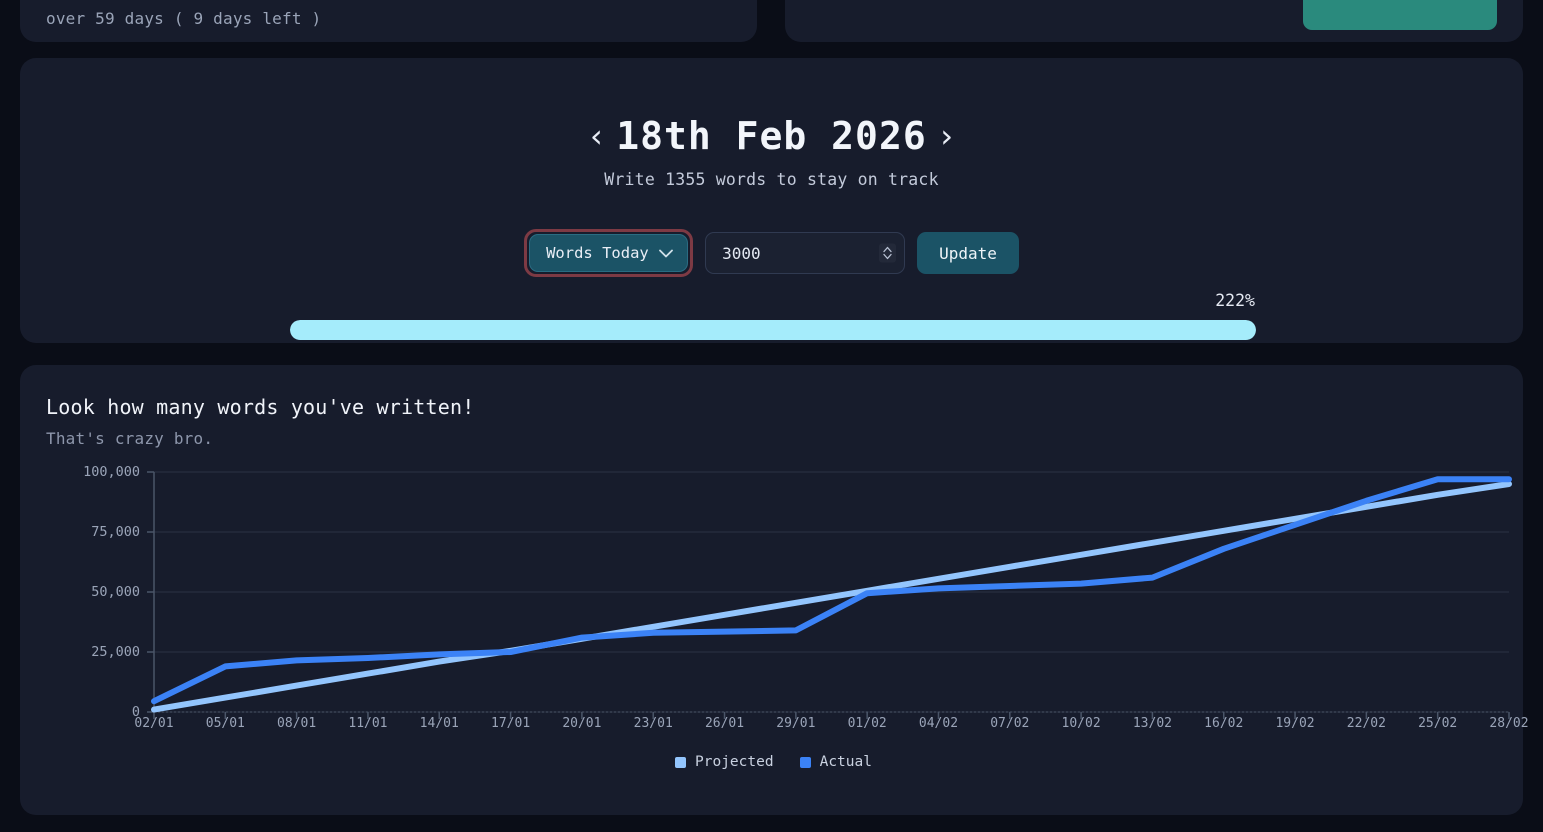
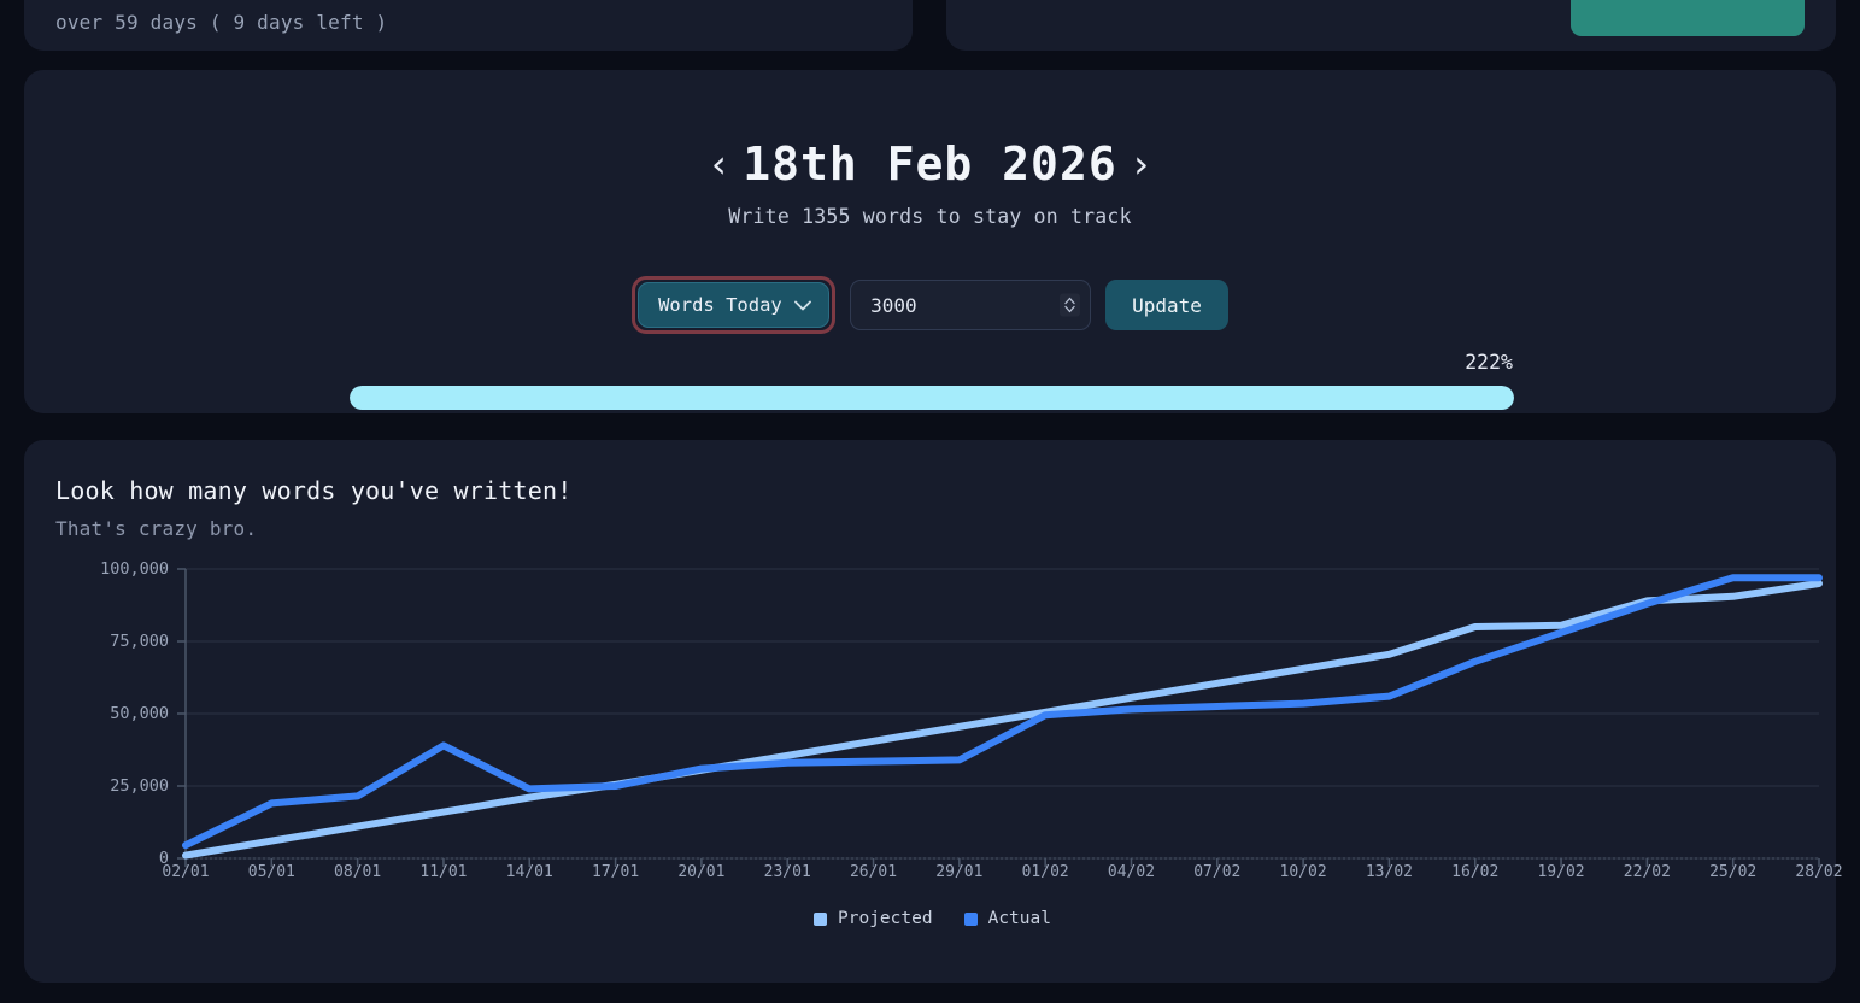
Actual/11/01: 22000 -> 39000
Projected/16/02: 76000 -> 80000
Projected/22/02: 86000 -> 89000
